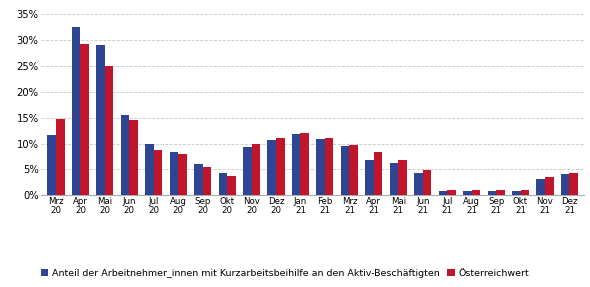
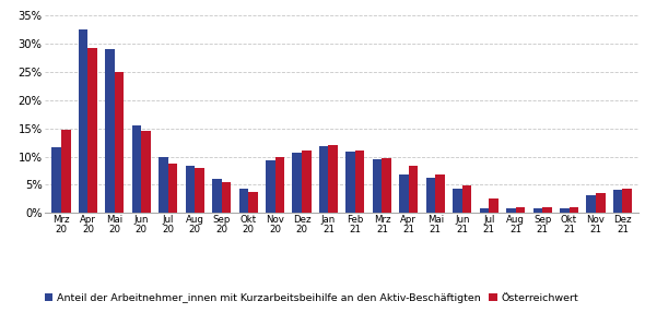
Österreichwert/Jul 21: 1.0% -> 2.6%
